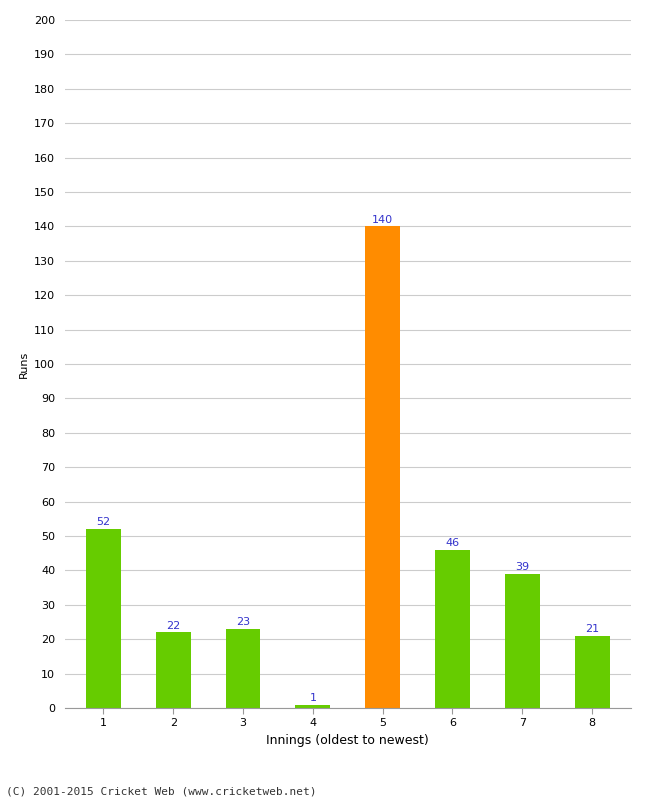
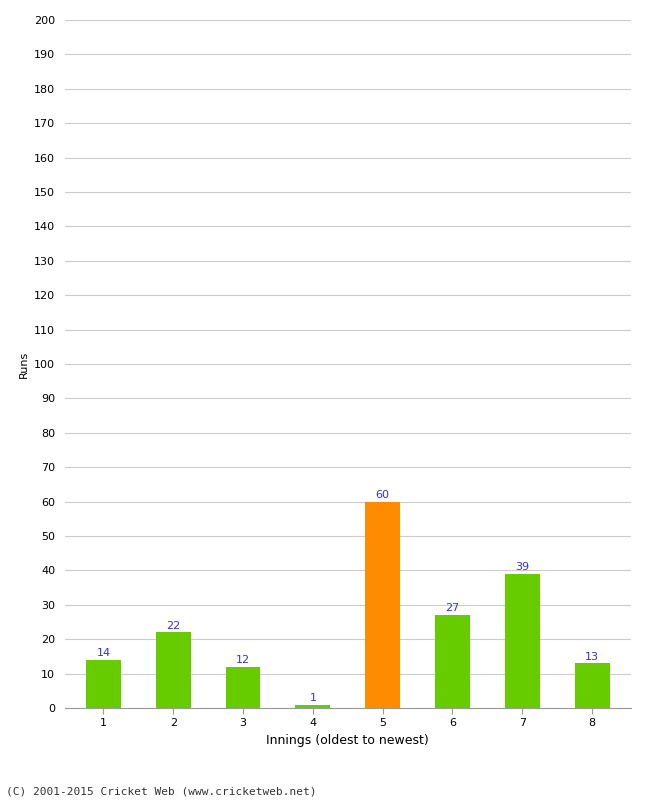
1: 52 -> 14
3: 23 -> 12
5: 140 -> 60
6: 46 -> 27
8: 21 -> 13
